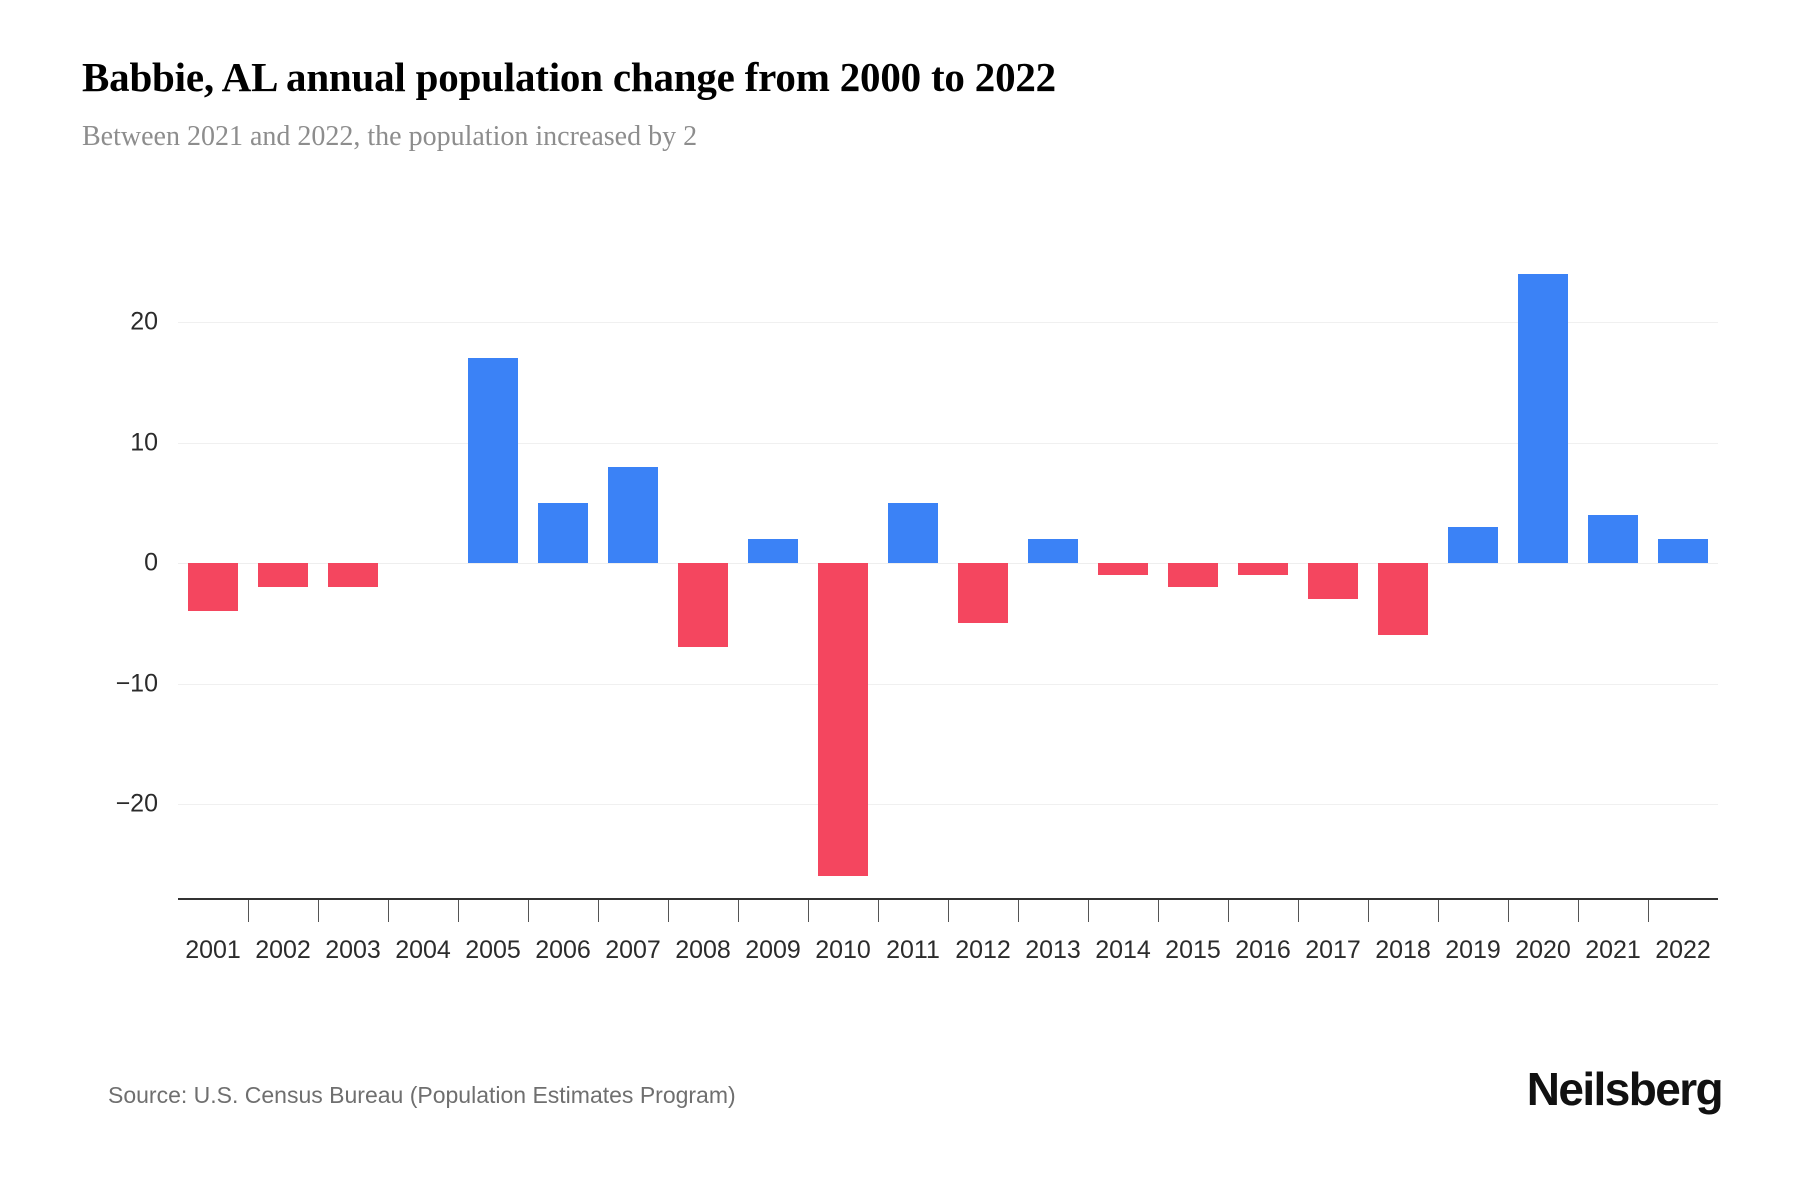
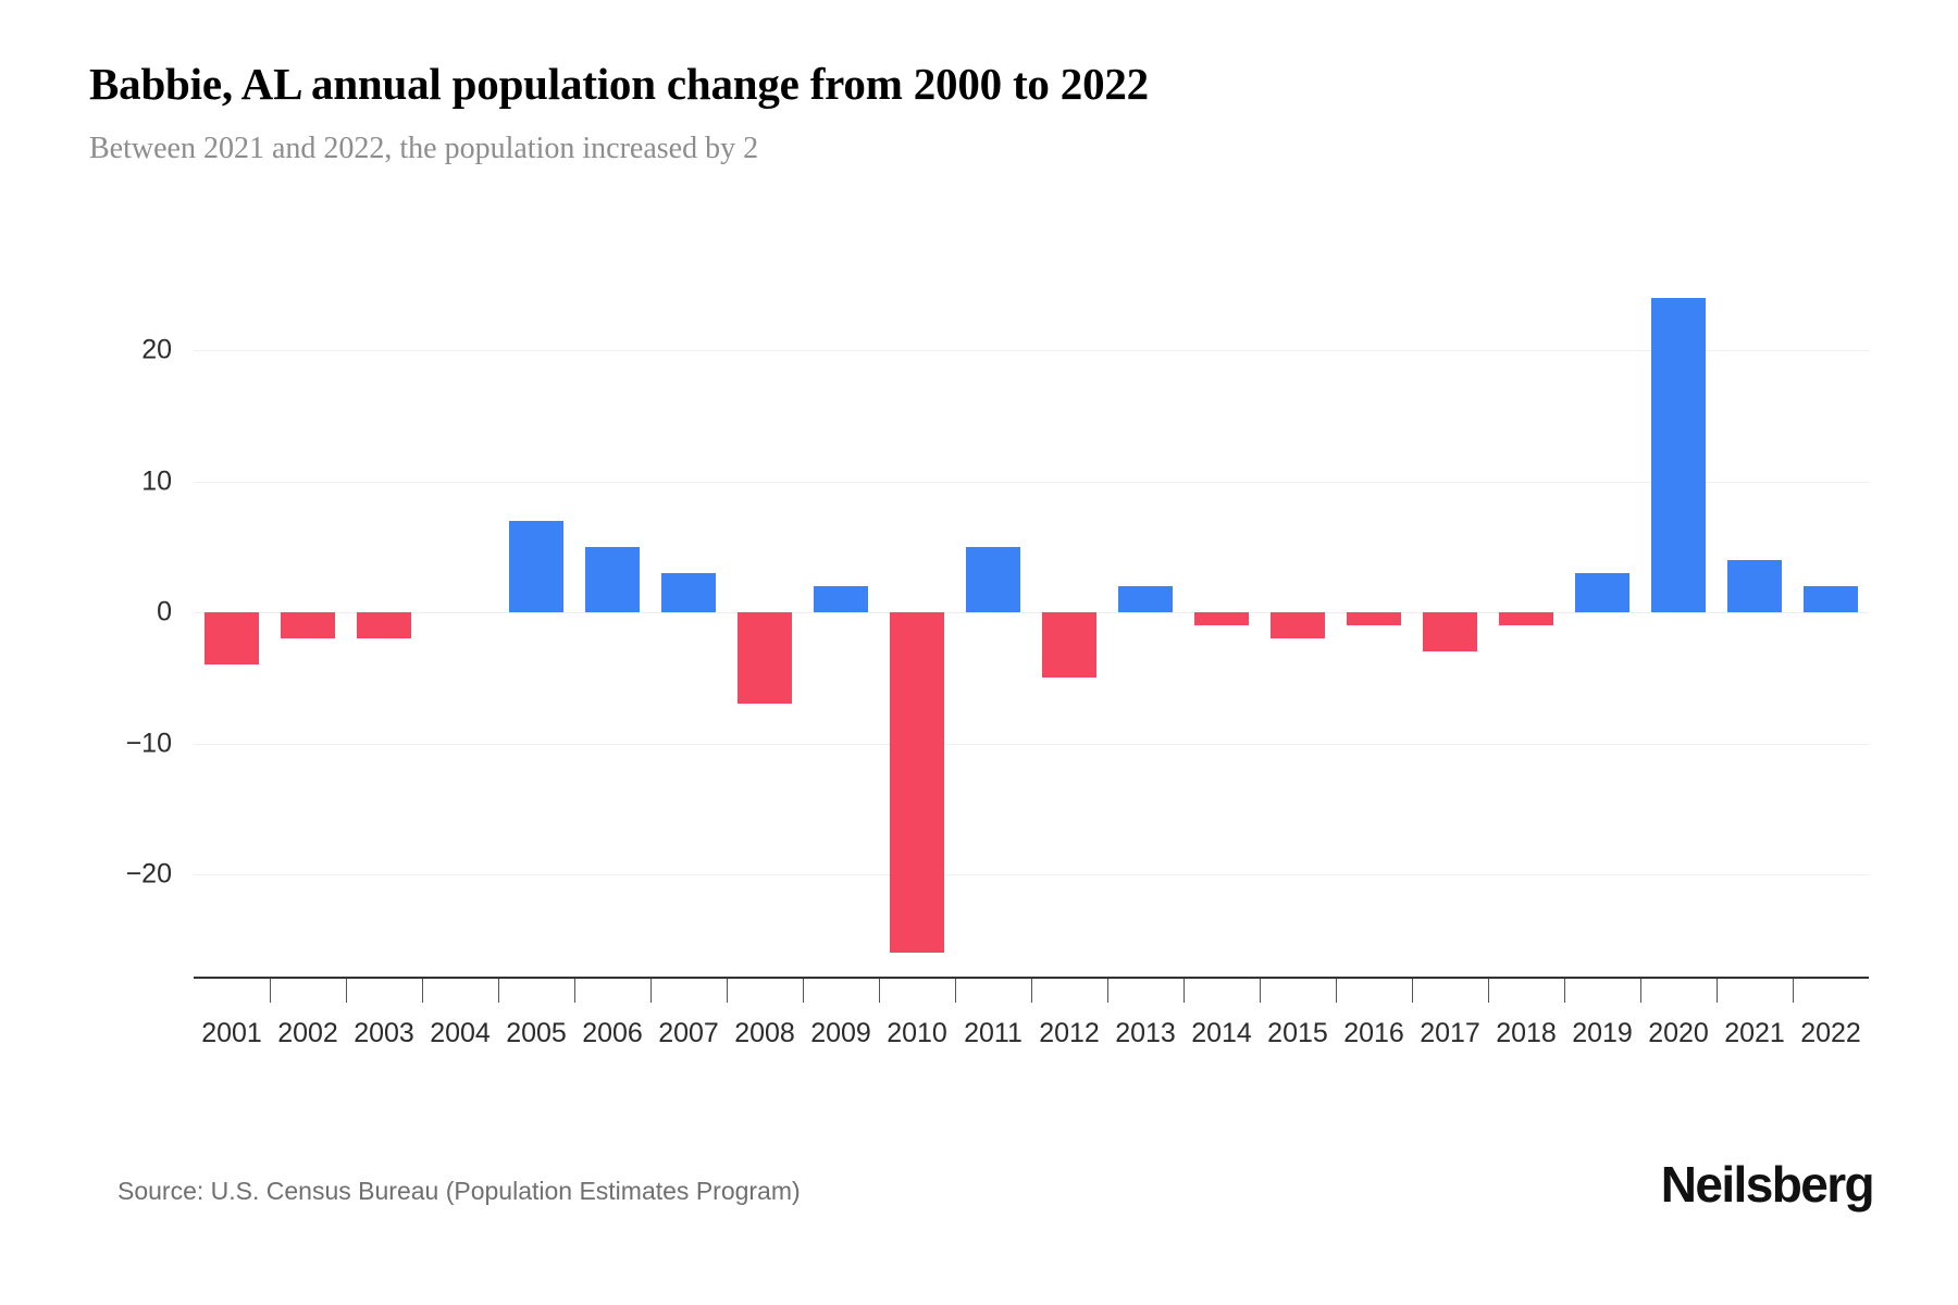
2005: 17 -> 7
2007: 8 -> 3
2018: -6 -> -1
